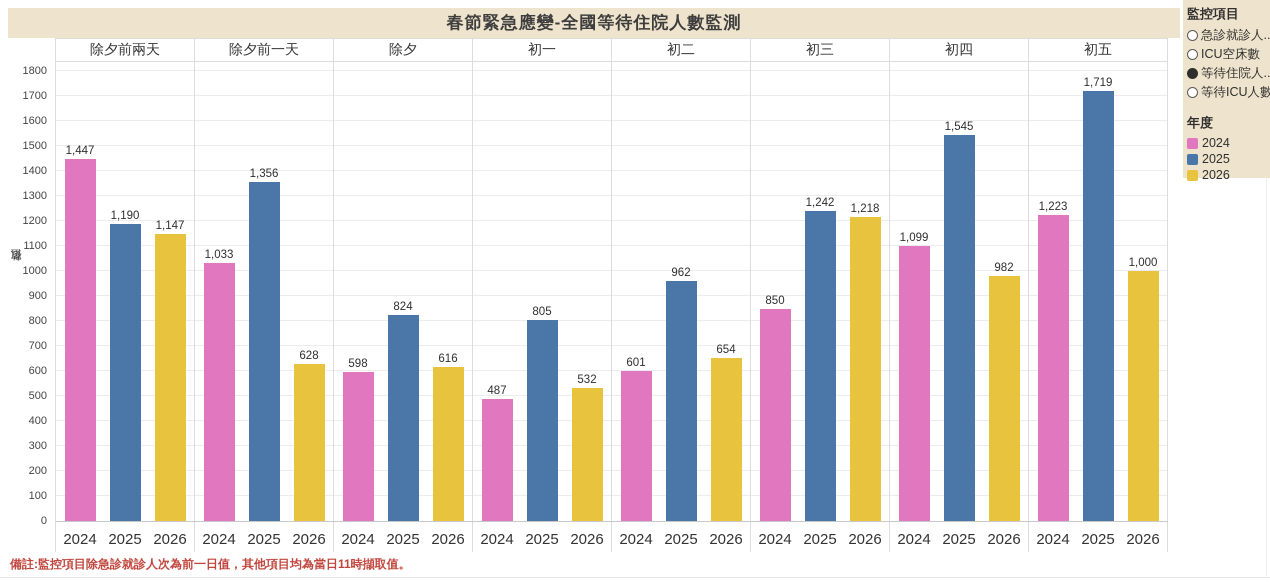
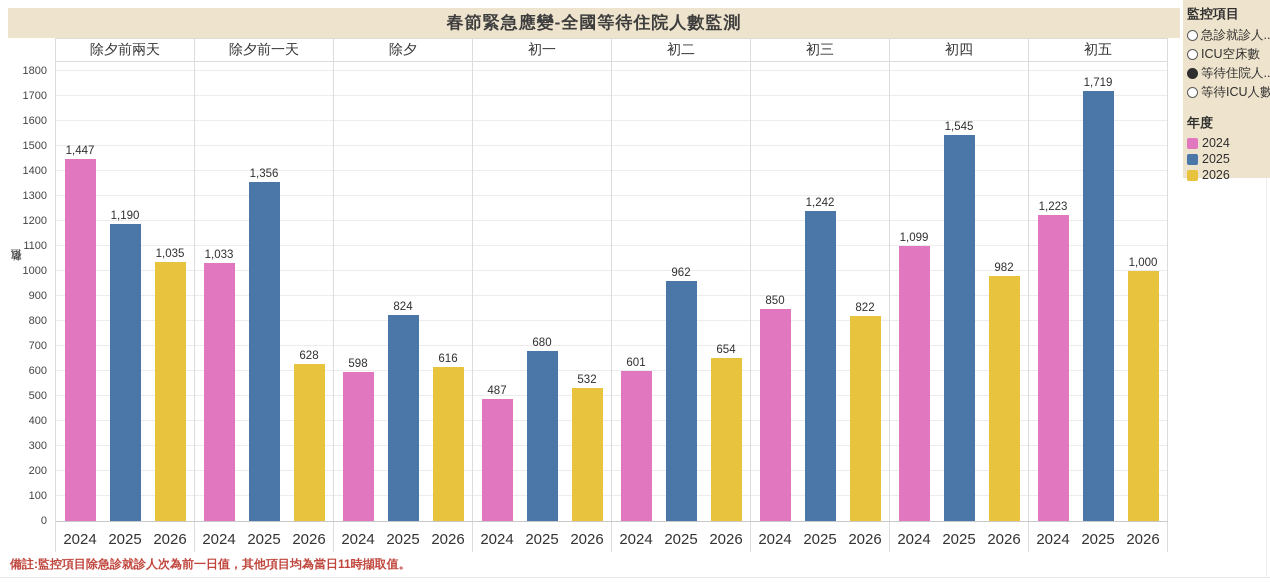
2026/除夕前兩天: 1,147 -> 1,035
2025/初一: 805 -> 680
2026/初三: 1,218 -> 822
